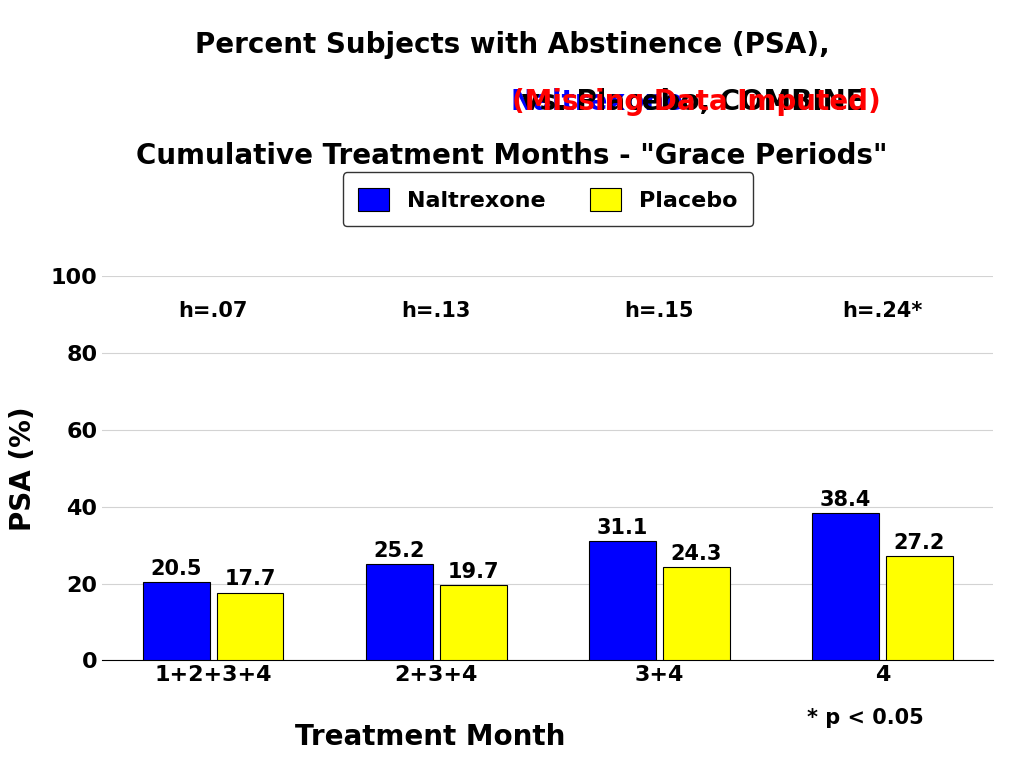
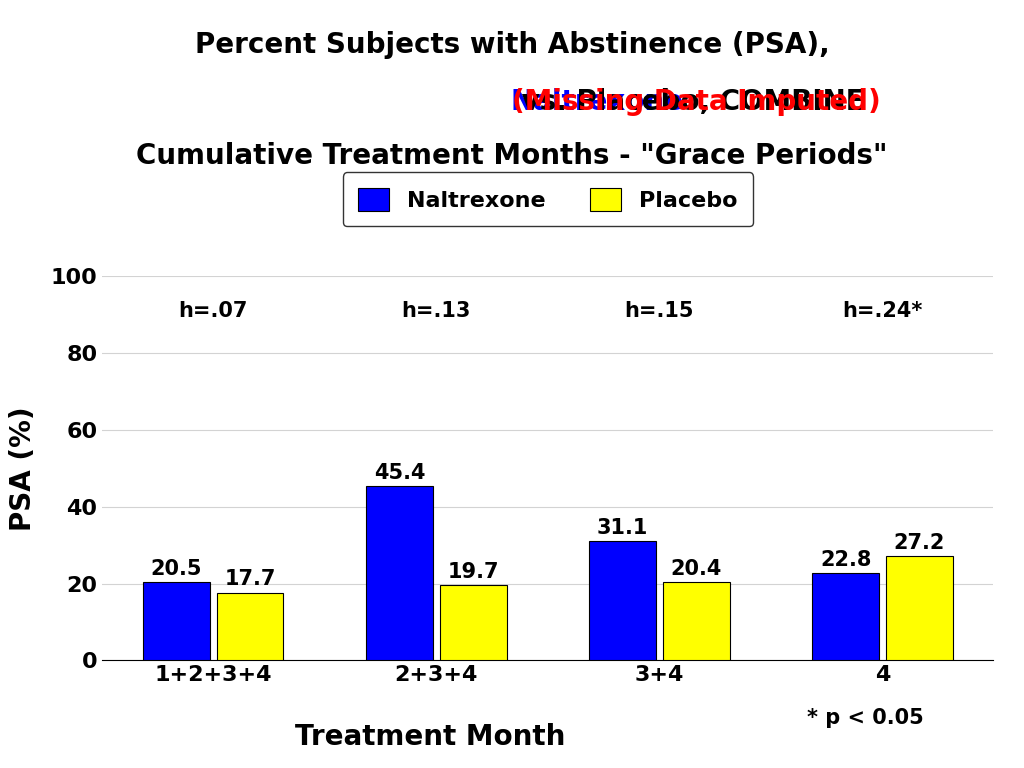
Naltrexone/2+3+4: 25.2 -> 45.4
Placebo/3+4: 24.3 -> 20.4
Naltrexone/4: 38.4 -> 22.8
